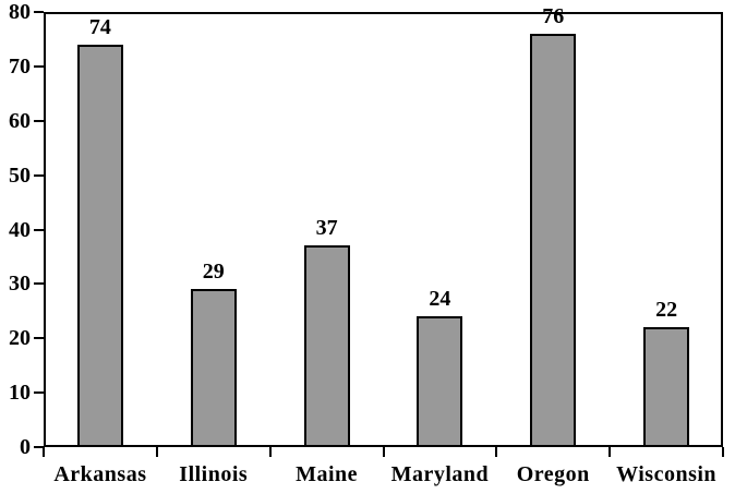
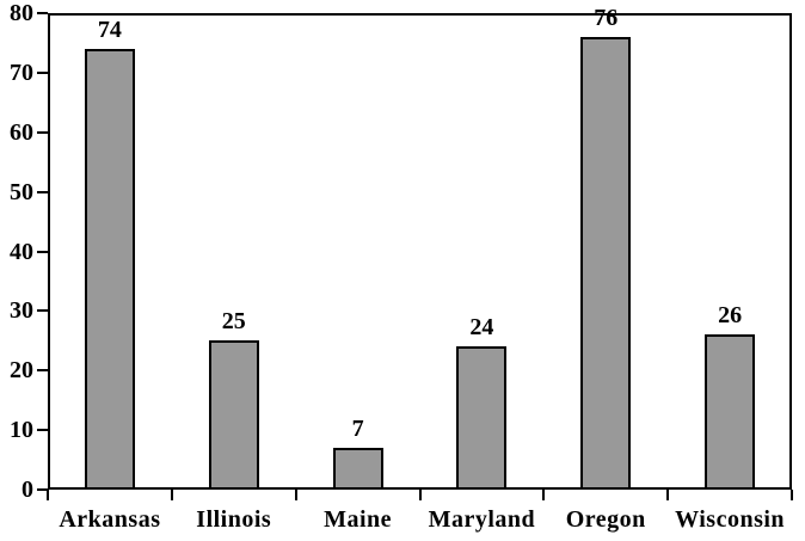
Illinois: 29 -> 25
Maine: 37 -> 7
Wisconsin: 22 -> 26
